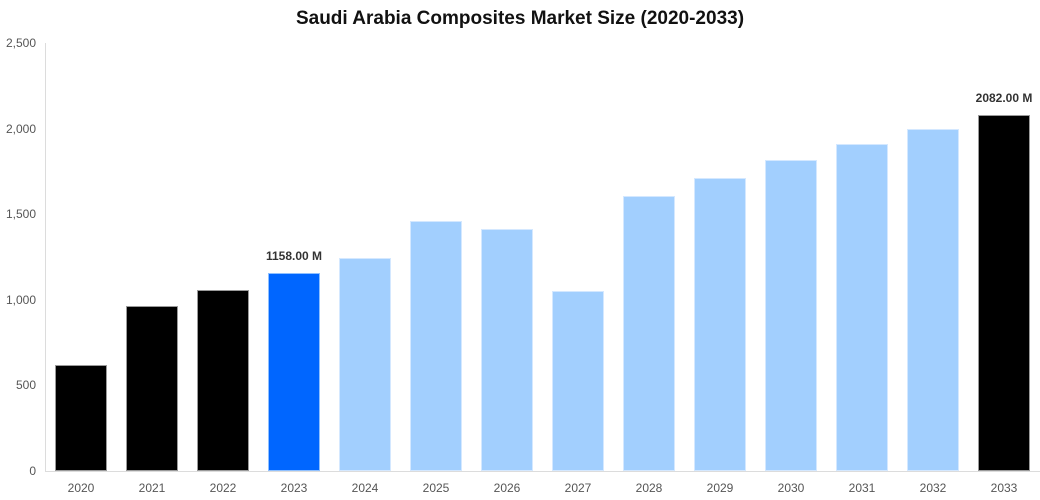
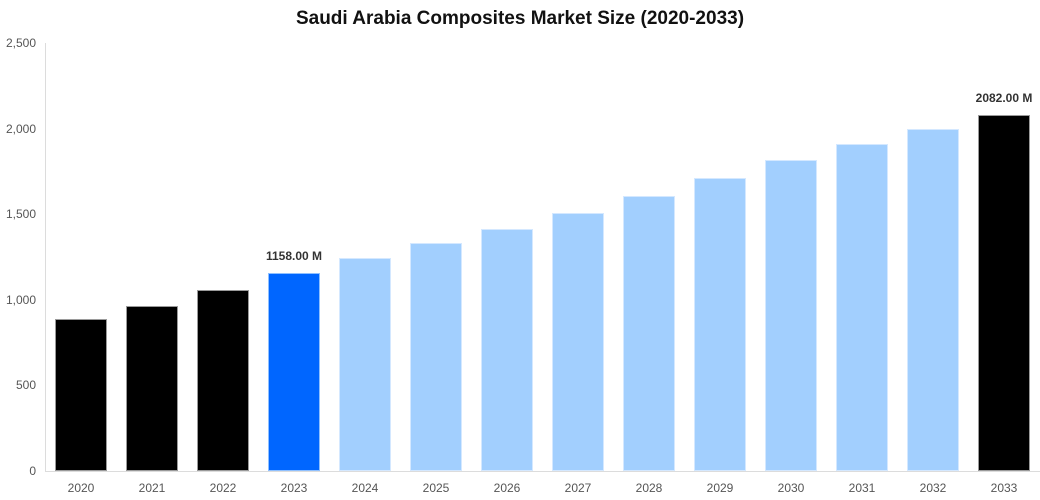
2020: 620 -> 890
2025: 1460 -> 1330
2027: 1050 -> 1510
